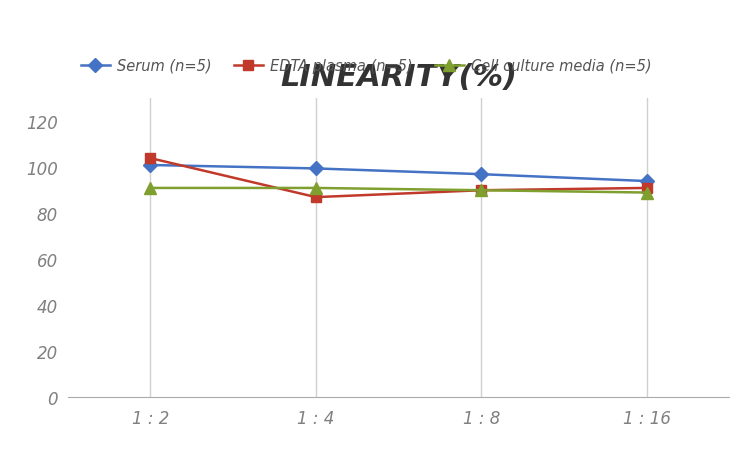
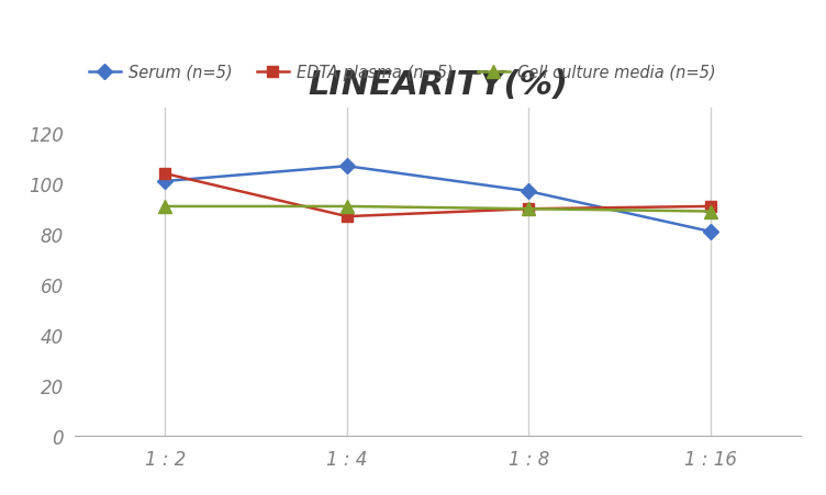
Serum (n=5)/1 : 4: 99.5 -> 107.0
Serum (n=5)/1 : 16: 94.0 -> 81.0
